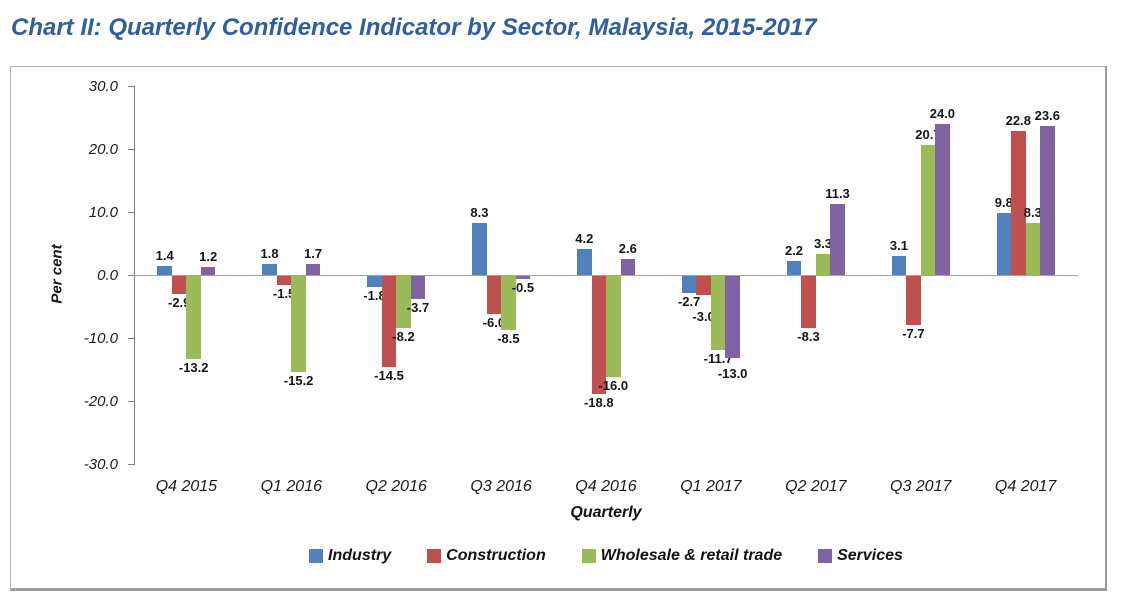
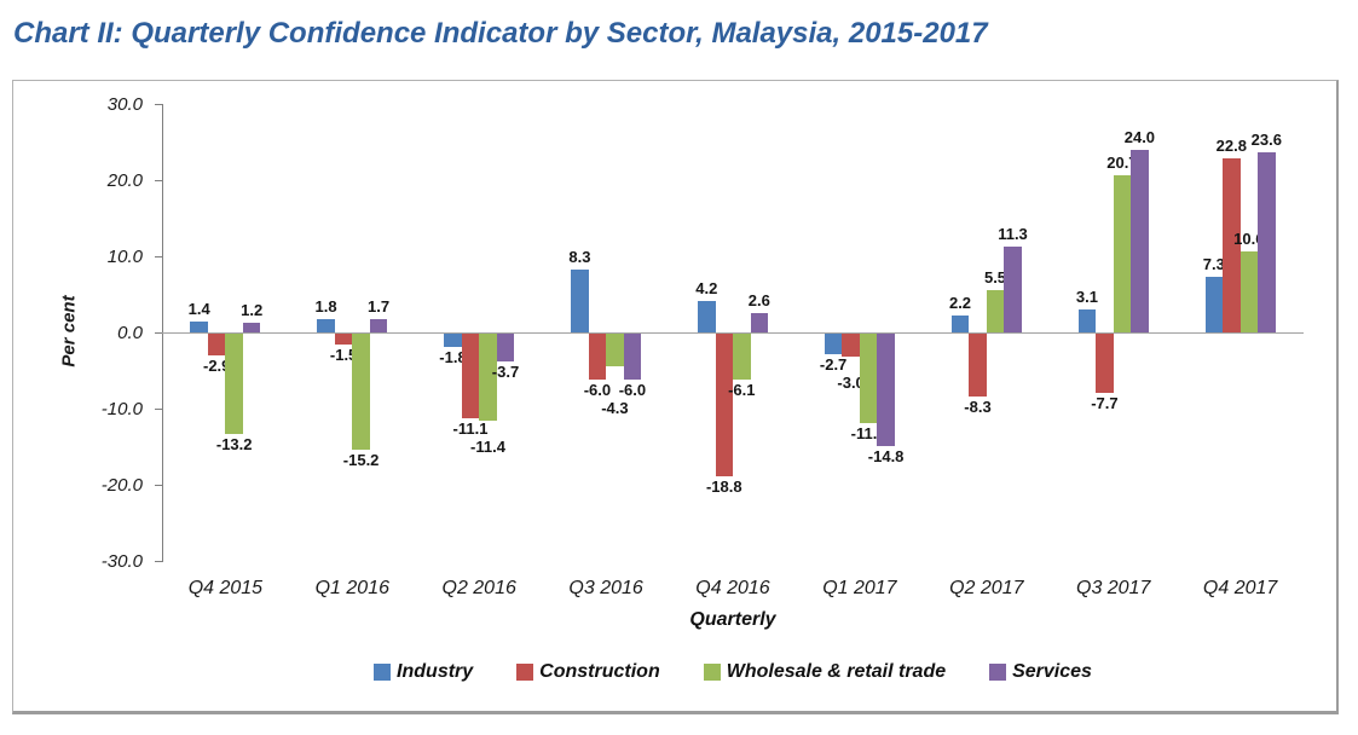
Construction/Q2 2016: -14.5 -> -11.1
Wholesale & retail trade/Q2 2016: -8.2 -> -11.4
Wholesale & retail trade/Q3 2016: -8.5 -> -4.3
Services/Q3 2016: -0.5 -> -6.0
Wholesale & retail trade/Q4 2016: -16.0 -> -6.1
Services/Q1 2017: -13.0 -> -14.8
Wholesale & retail trade/Q2 2017: 3.3 -> 5.5
Industry/Q4 2017: 9.8 -> 7.3
Wholesale & retail trade/Q4 2017: 8.3 -> 10.6
